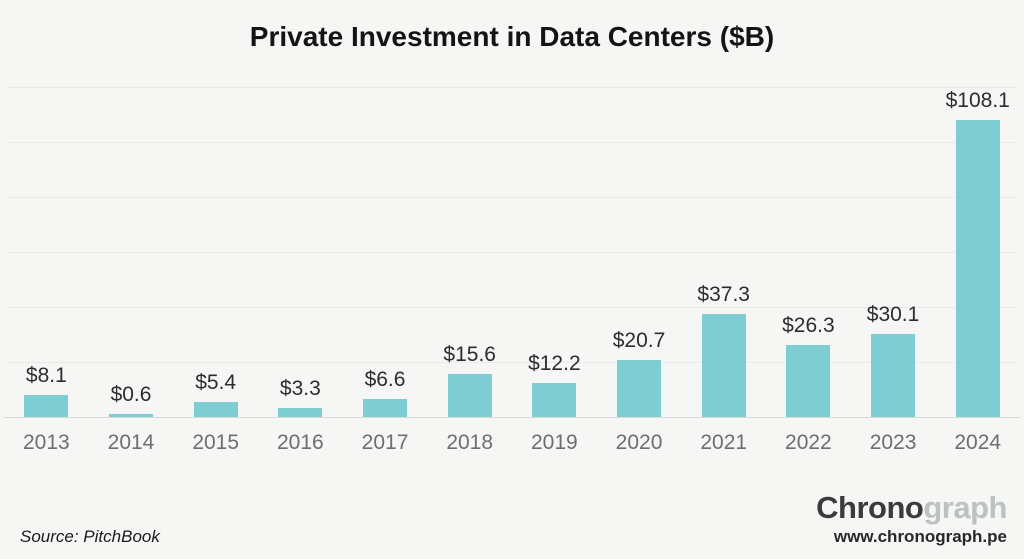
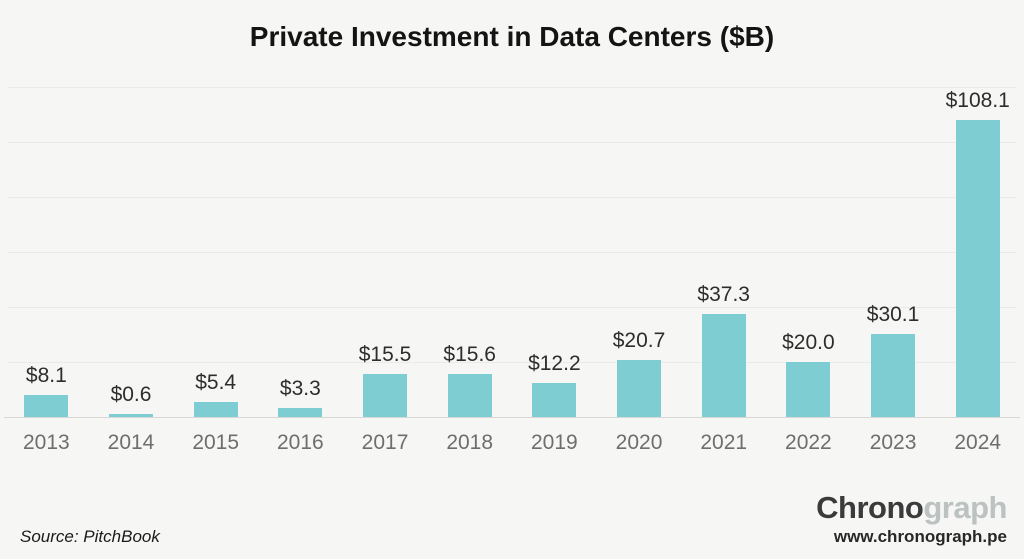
2017: $6.6 -> $15.5
2022: $26.3 -> $20.0
